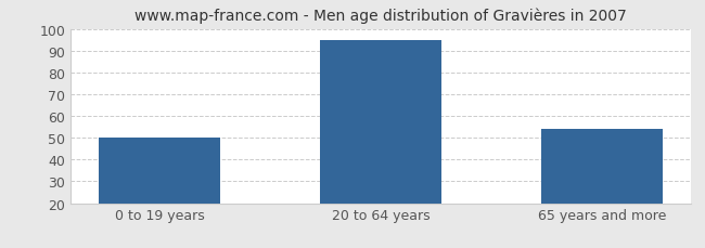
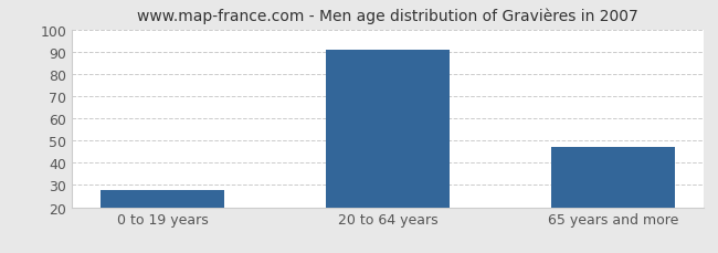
0 to 19 years: 50 -> 28
20 to 64 years: 95 -> 91
65 years and more: 54 -> 47
